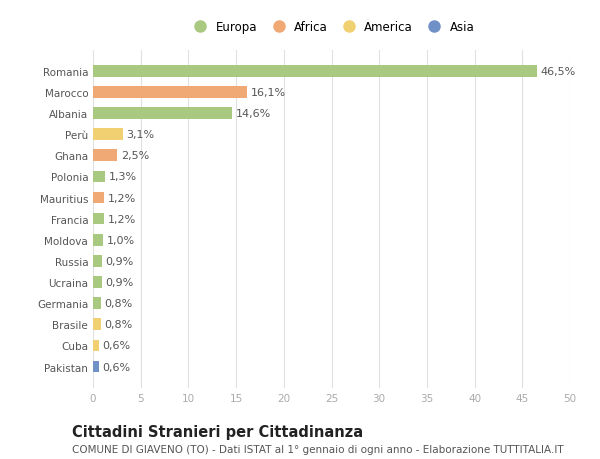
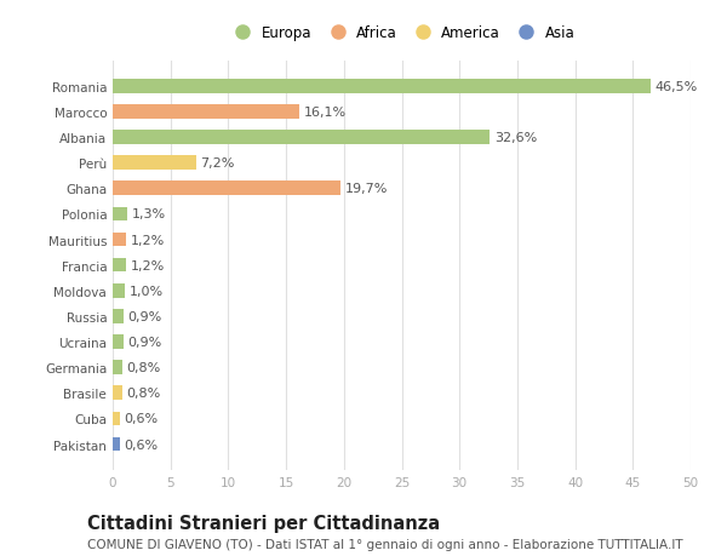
Albania: 14,6% -> 32,6%
Perù: 3,1% -> 7,2%
Ghana: 2,5% -> 19,7%
